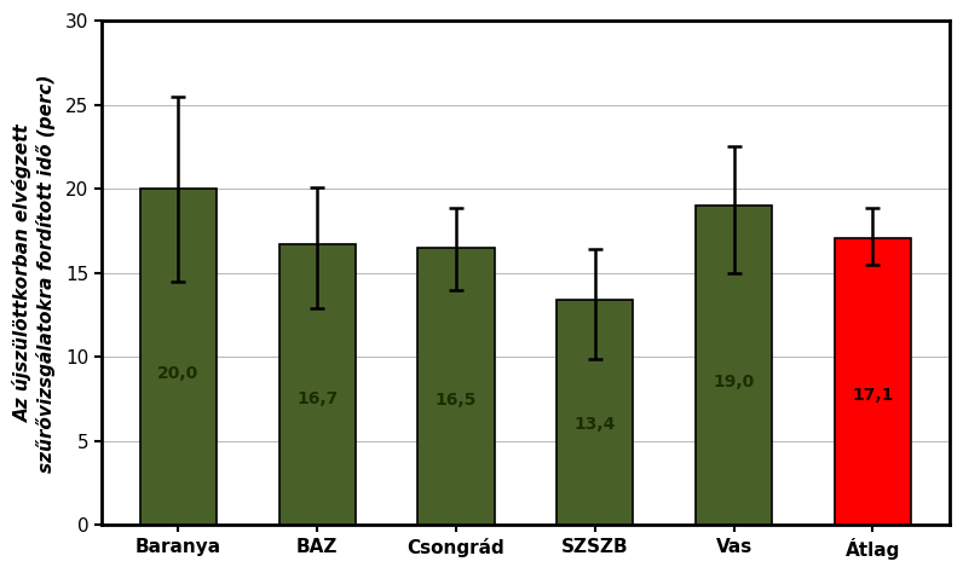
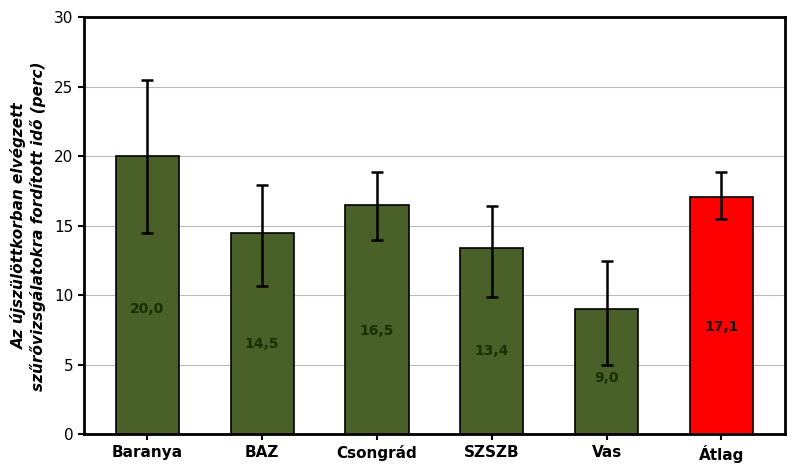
BAZ: 16.7 -> 14.5
Vas: 19.0 -> 9.0
